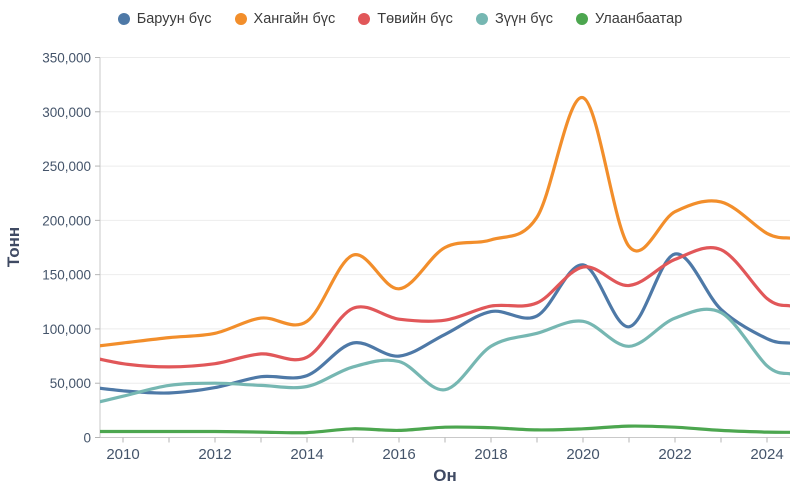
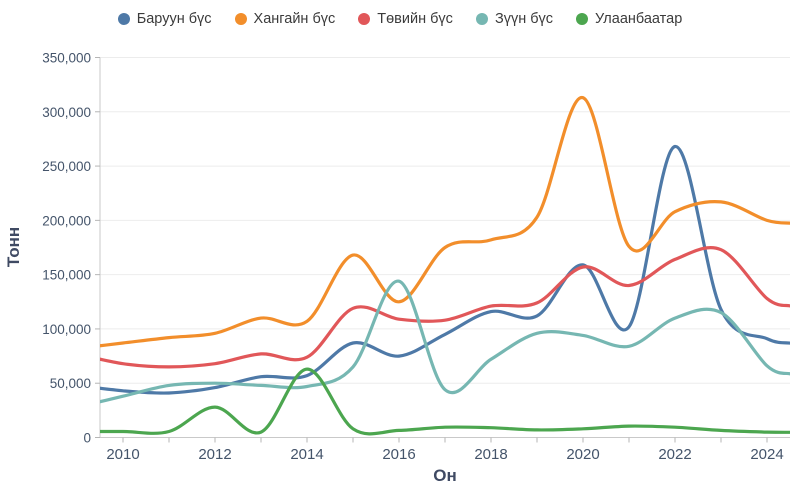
Улаанбаатар/2012: 6000 -> 28000
Улаанбаатар/2014: 4000 -> 63000
Хангайн бүс/2016: 137000 -> 125000
Зүүн бүс/2016: 70000 -> 144000
Зүүн бүс/2018: 84000 -> 72000
Зүүн бүс/2020: 107000 -> 94000
Баруун бүс/2022: 169000 -> 268000
Хангайн бүс/2024: 188000 -> 200000
